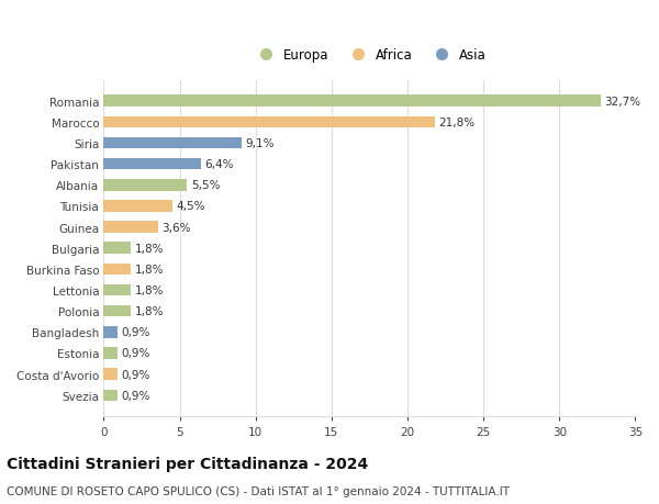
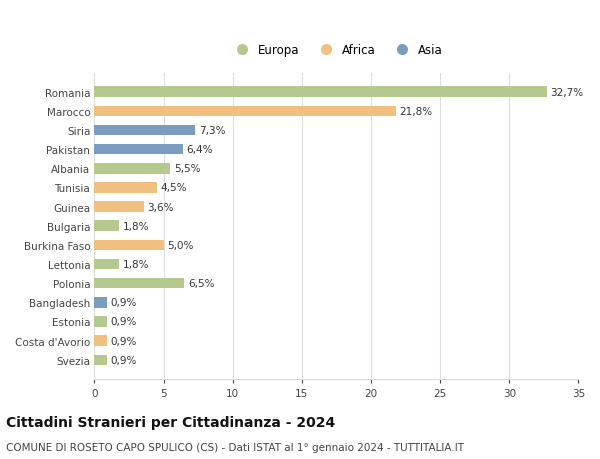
Siria: 9,1% -> 7,3%
Burkina Faso: 1,8% -> 5,0%
Polonia: 1,8% -> 6,5%
